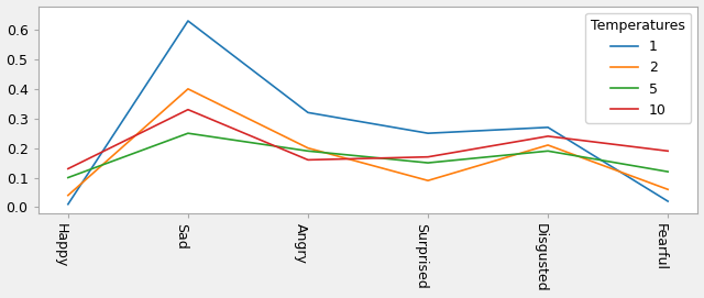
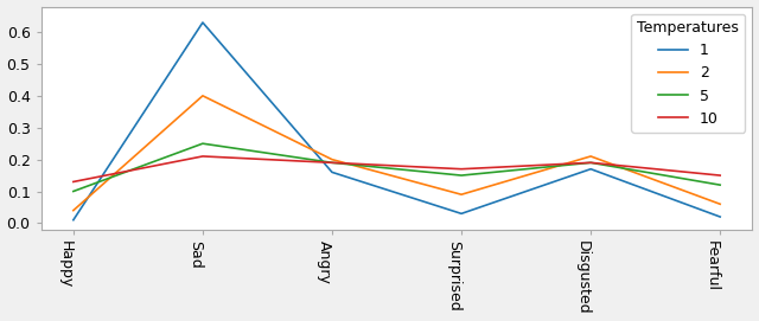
10/Sad: 0.33 -> 0.21
1/Angry: 0.32 -> 0.16
10/Angry: 0.16 -> 0.19
1/Surprised: 0.25 -> 0.03
1/Disgusted: 0.27 -> 0.17
10/Disgusted: 0.24 -> 0.19
10/Fearful: 0.19 -> 0.15
